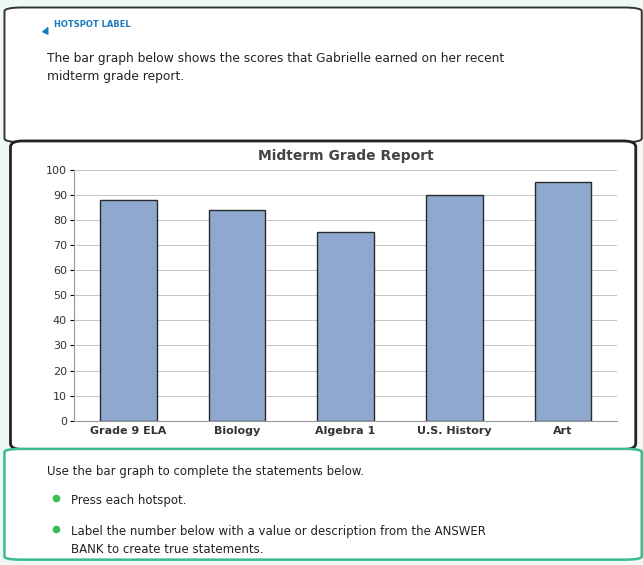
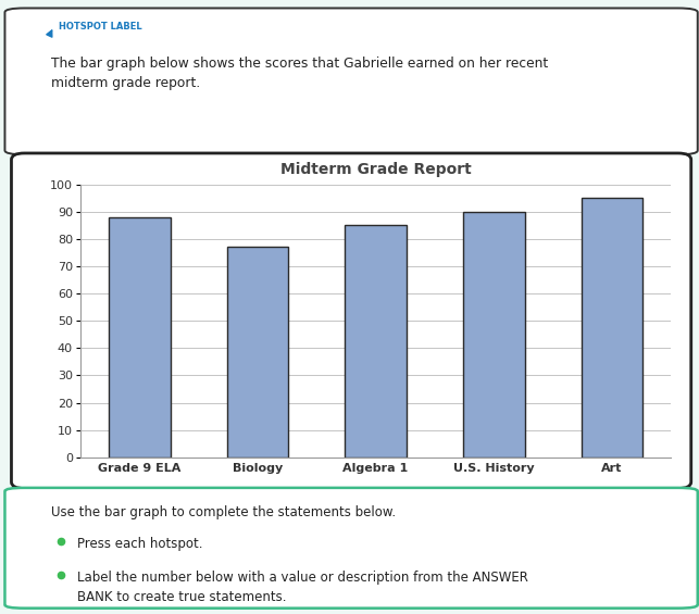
Biology: 84 -> 77
Algebra 1: 75 -> 85
